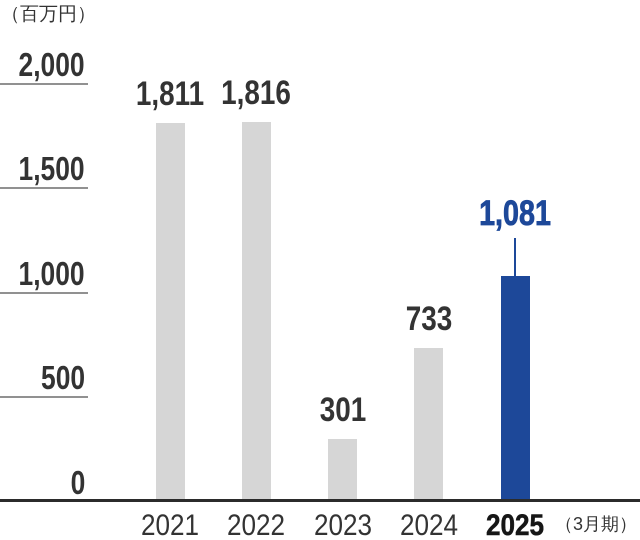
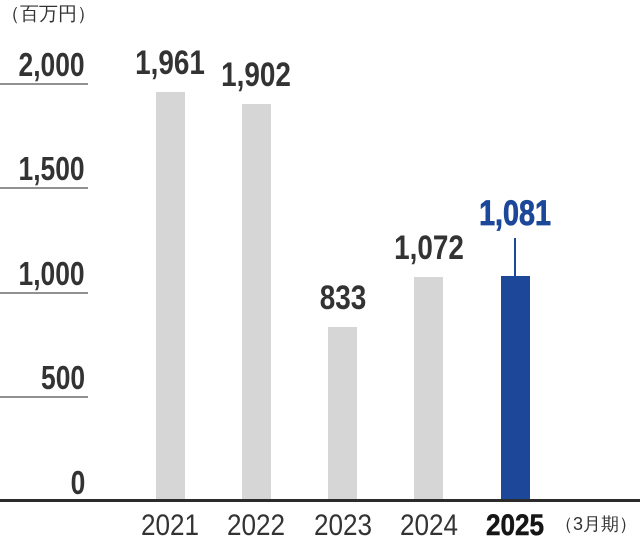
2021: 1,811 -> 1,961
2022: 1,816 -> 1,902
2023: 301 -> 833
2024: 733 -> 1,072
